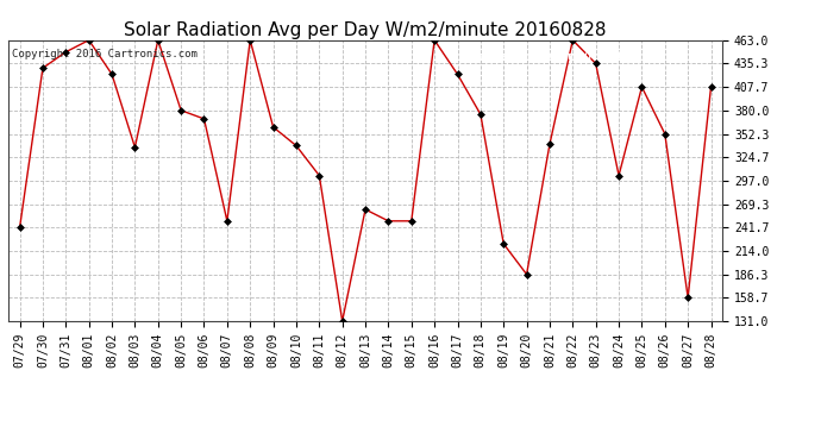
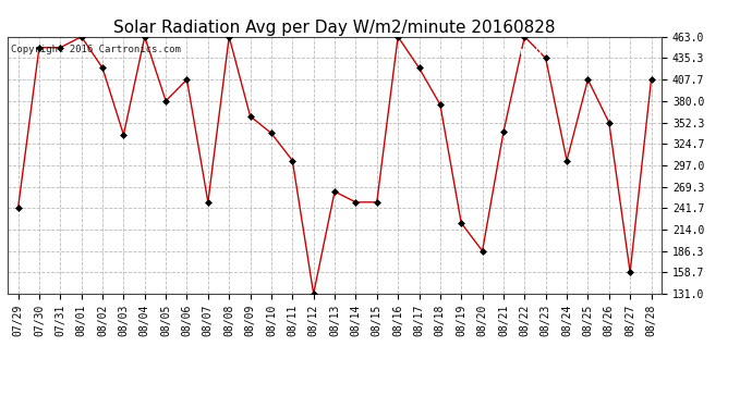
07/30: 430 -> 449
08/06: 370 -> 408
